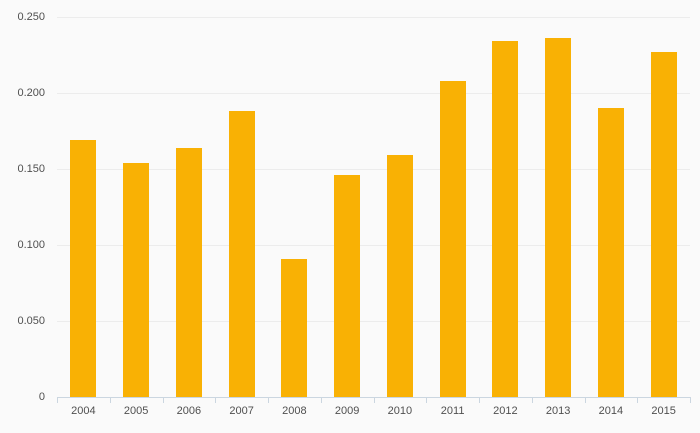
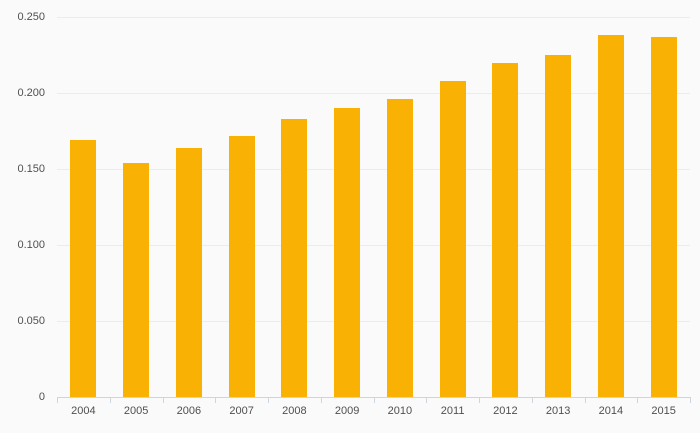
2007: 0.188 -> 0.172
2008: 0.091 -> 0.183
2009: 0.146 -> 0.190
2010: 0.159 -> 0.196
2012: 0.234 -> 0.220
2013: 0.236 -> 0.225
2014: 0.190 -> 0.238
2015: 0.227 -> 0.237
